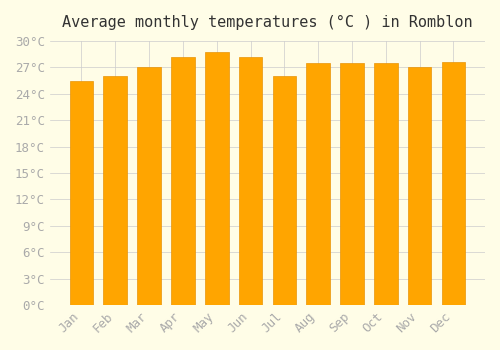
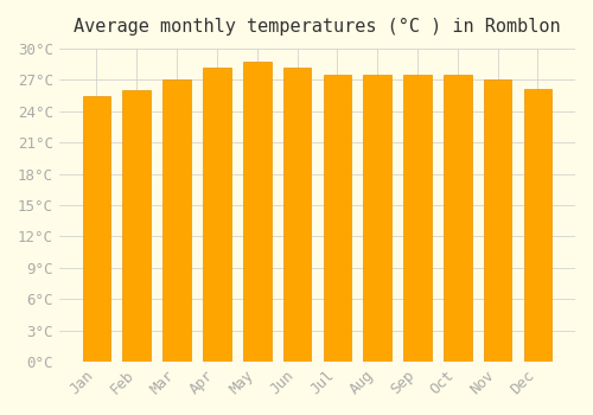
Jul: 26.0°C -> 27.5°C
Dec: 27.6°C -> 26.1°C
